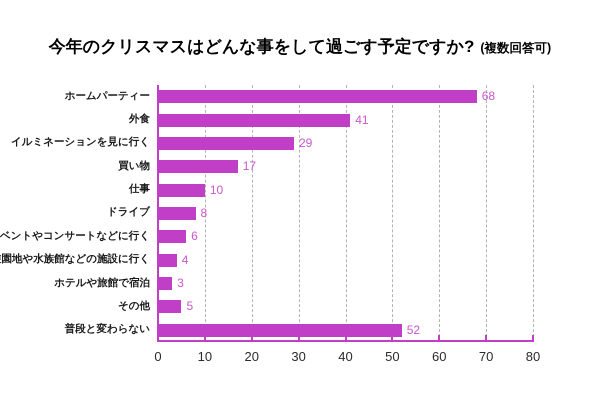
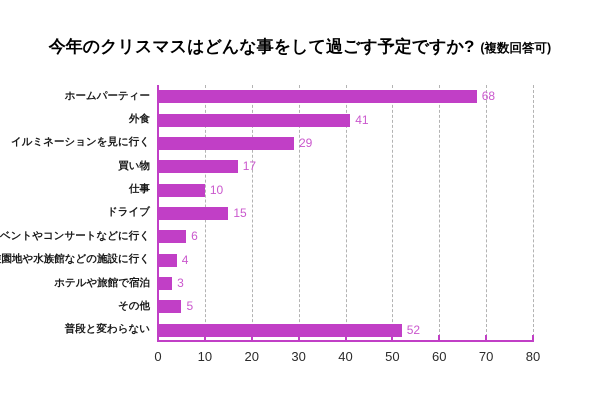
ドライブ: 8 -> 15
